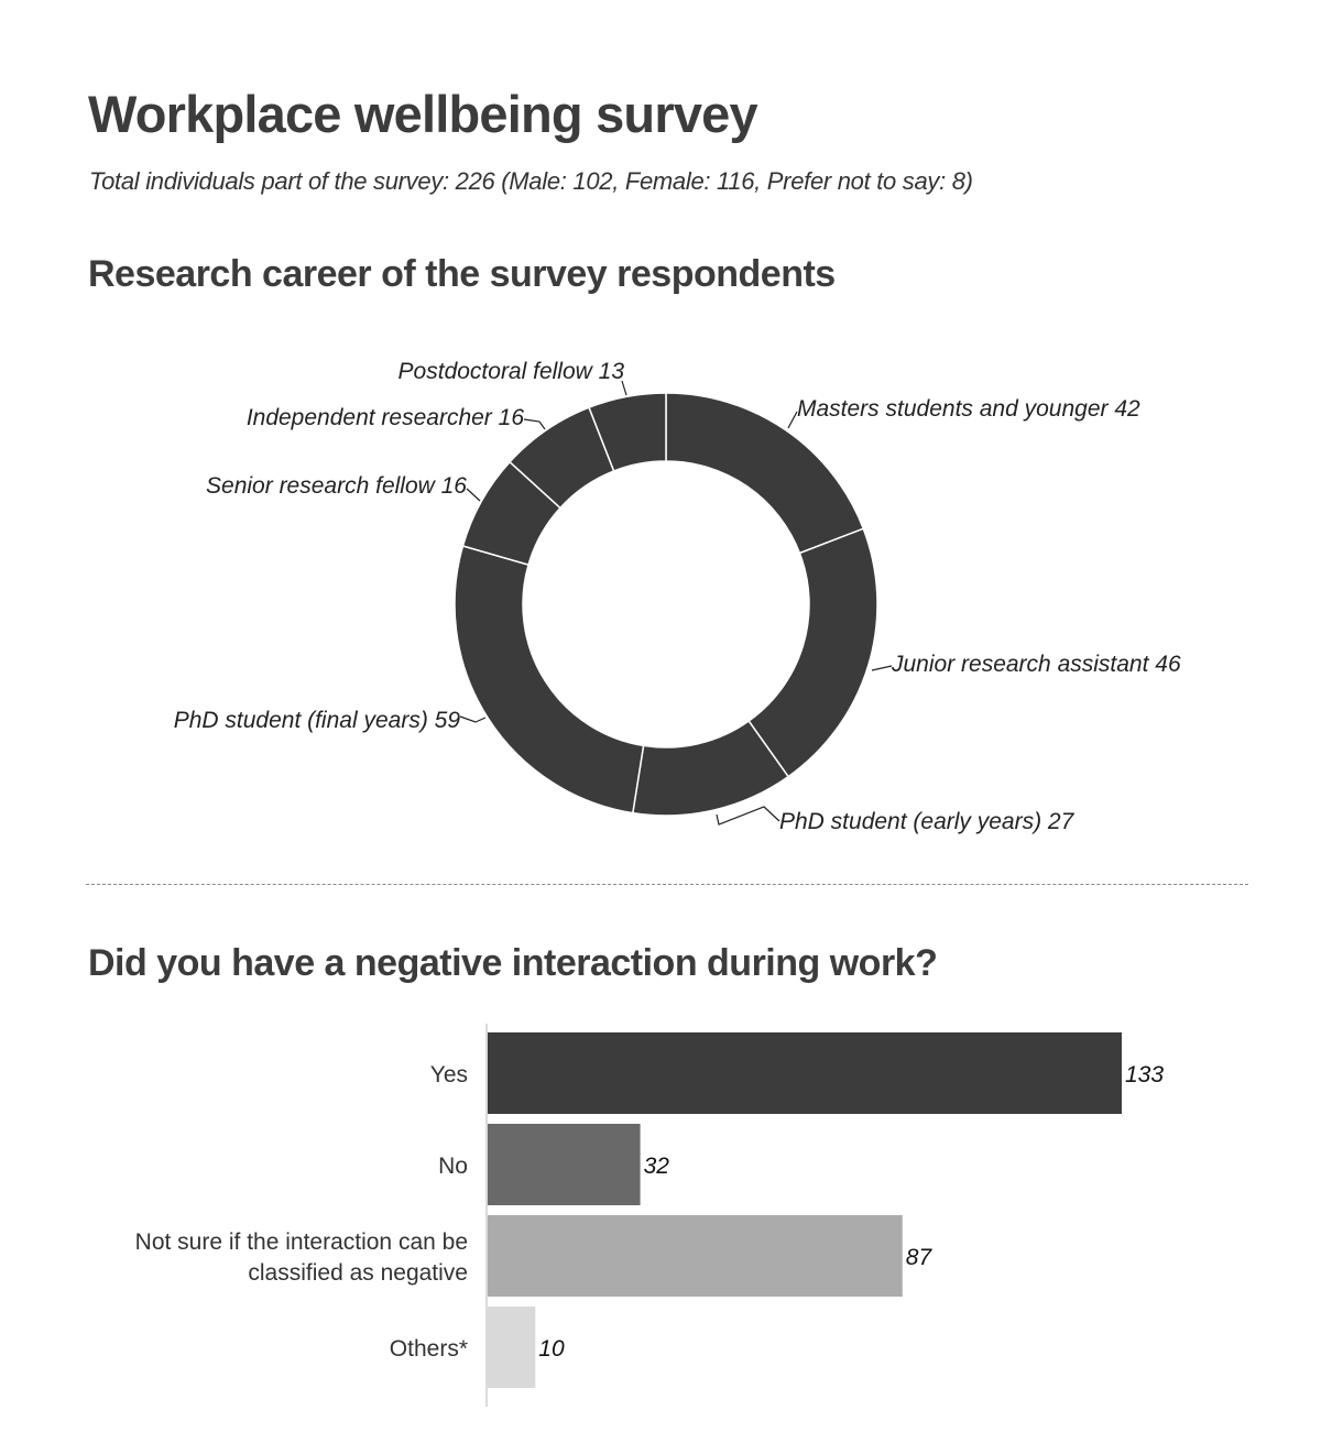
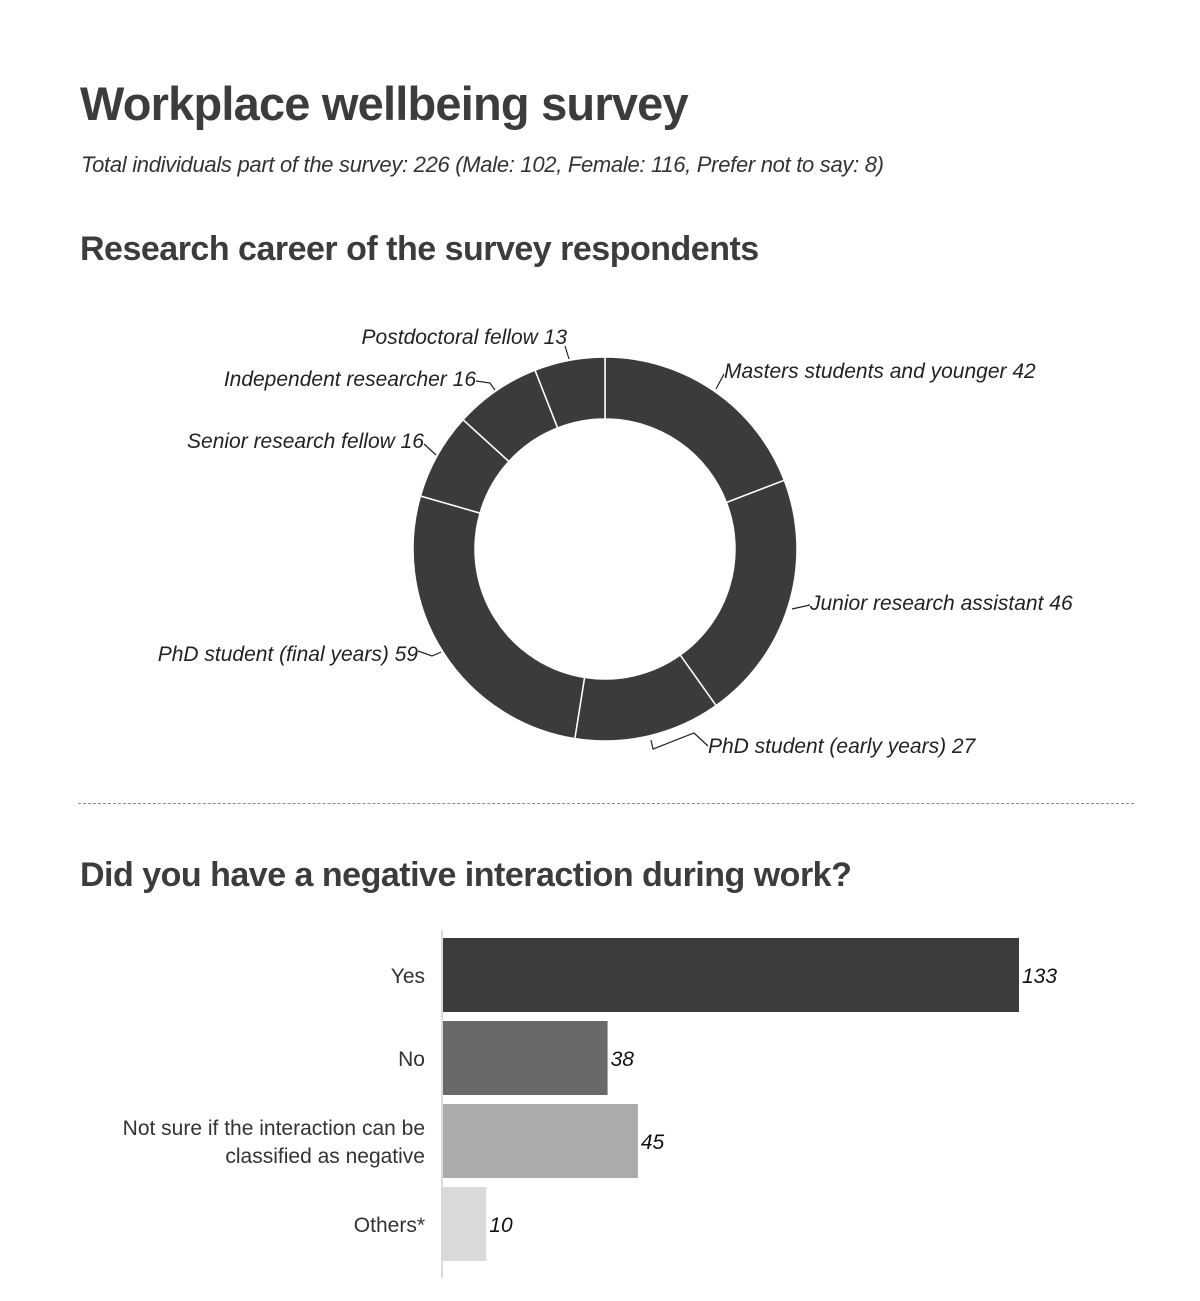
Did you have a negative interaction during work?/No: 32 -> 38
Did you have a negative interaction during work?/Not sure if the interaction can be classified as negative: 87 -> 45
